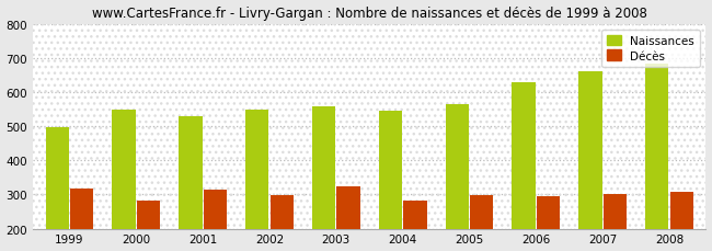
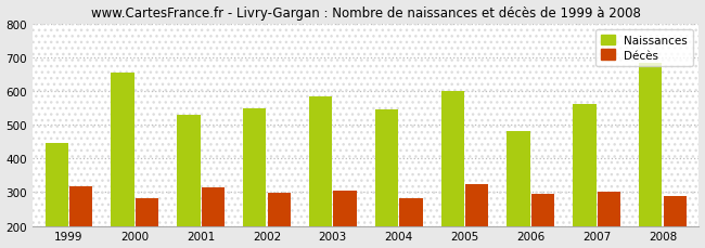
Naissances/1999: 497 -> 445
Naissances/2000: 548 -> 655
Naissances/2003: 557 -> 585
Décès/2003: 325 -> 305
Naissances/2005: 563 -> 600
Décès/2005: 299 -> 325
Naissances/2006: 630 -> 480
Naissances/2007: 662 -> 560
Décès/2008: 309 -> 290
